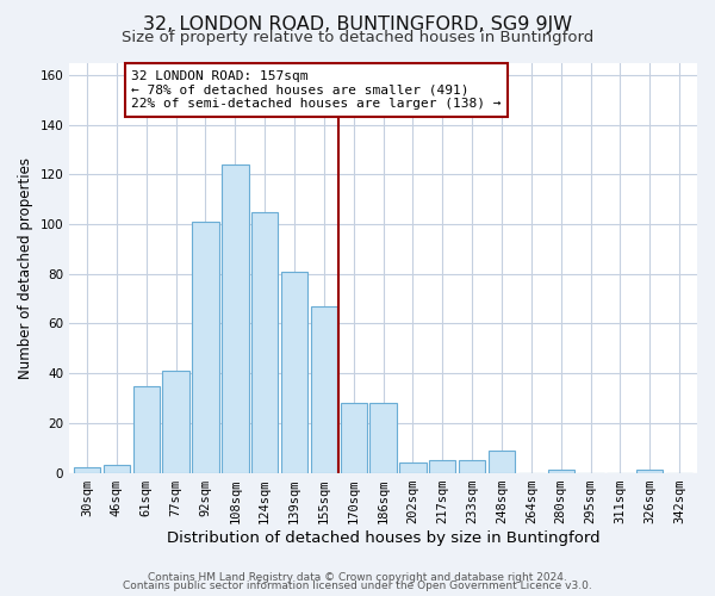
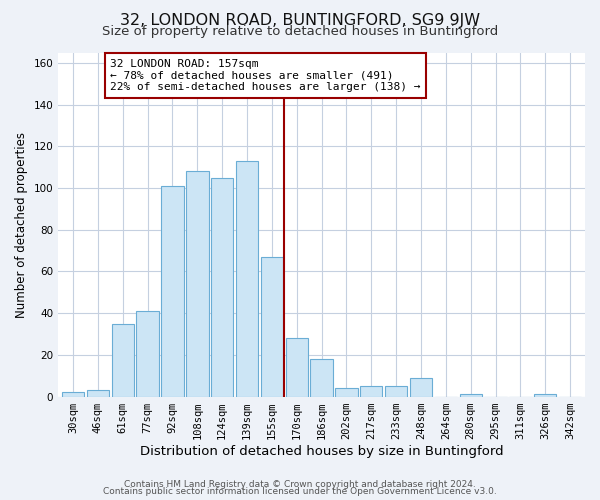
108sqm: 124 -> 108
139sqm: 81 -> 113
186sqm: 28 -> 18
